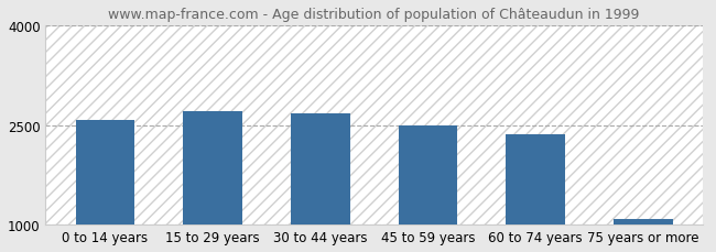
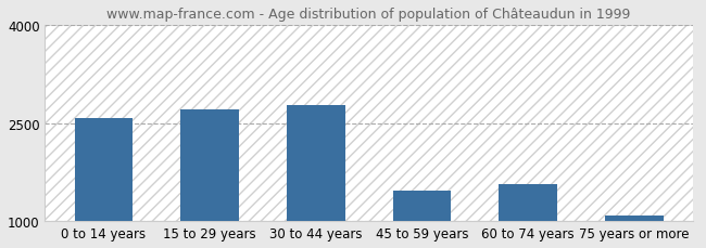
30 to 44 years: 2680 -> 2780
45 to 59 years: 2500 -> 1460
60 to 74 years: 2360 -> 1560
